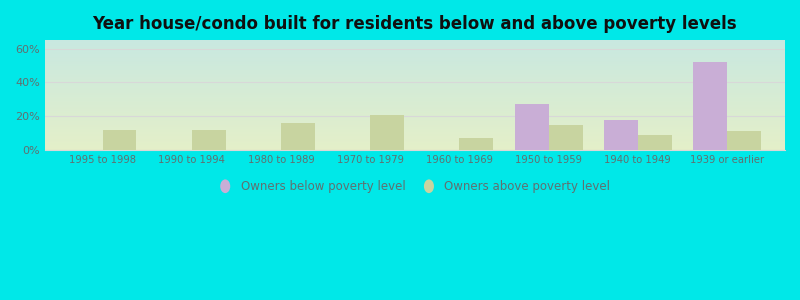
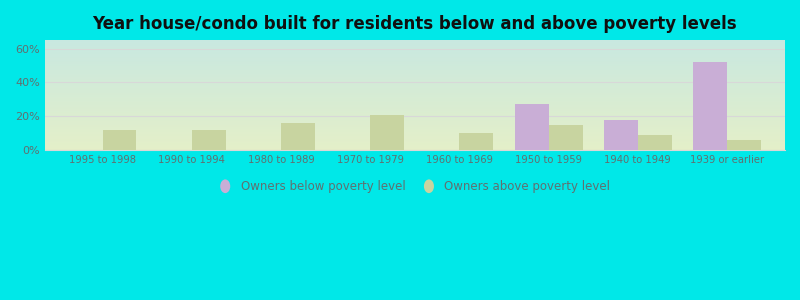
Owners above poverty level/1960 to 1969: 7% -> 10%
Owners above poverty level/1939 or earlier: 11% -> 6%
